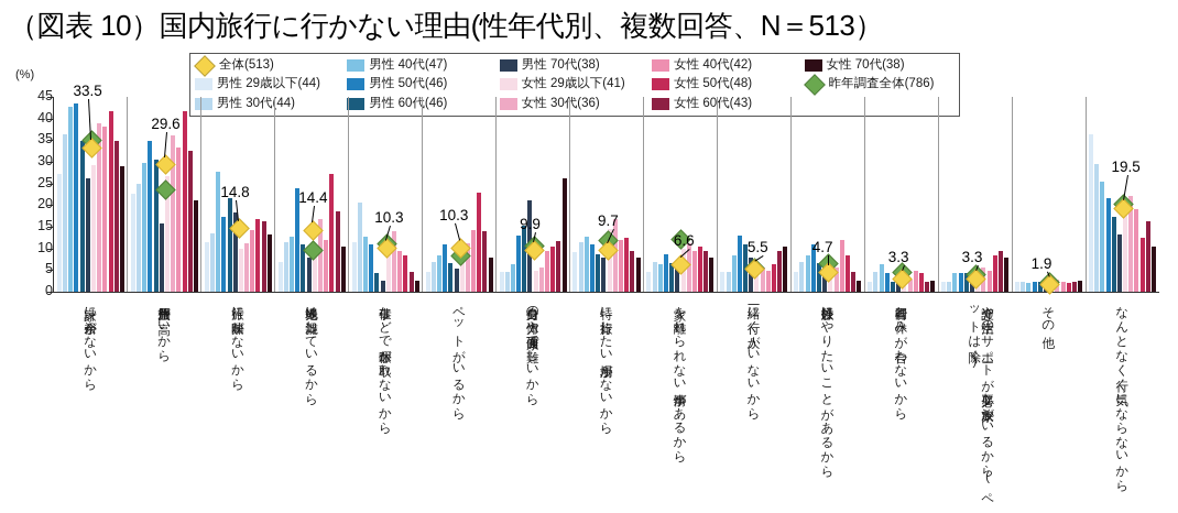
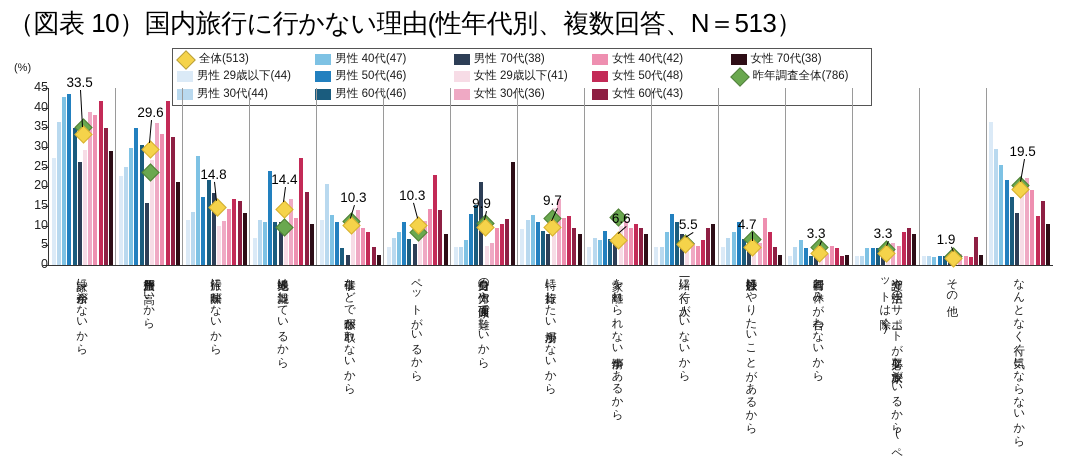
男性 40代(47)/観光地は混雑しているから: 13 -> 11
男性 70代(38)/観光地は混雑しているから: 8 -> 11
女性 60代(43)/その他: 2 -> 7
